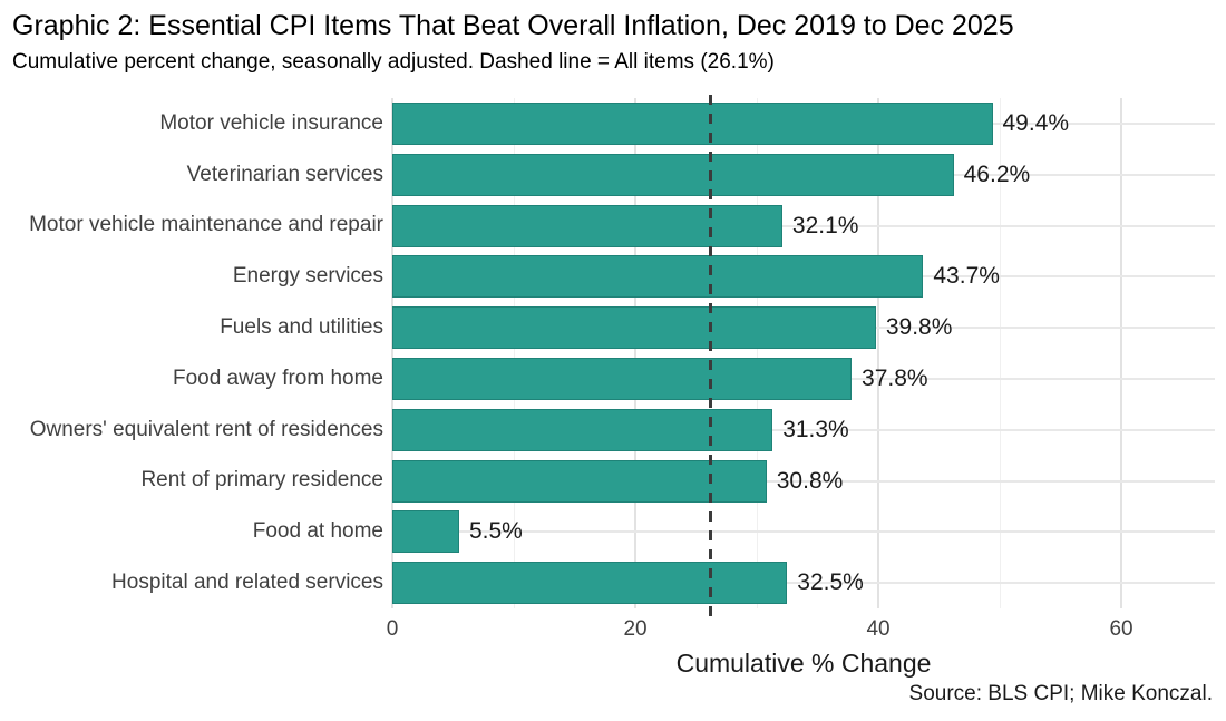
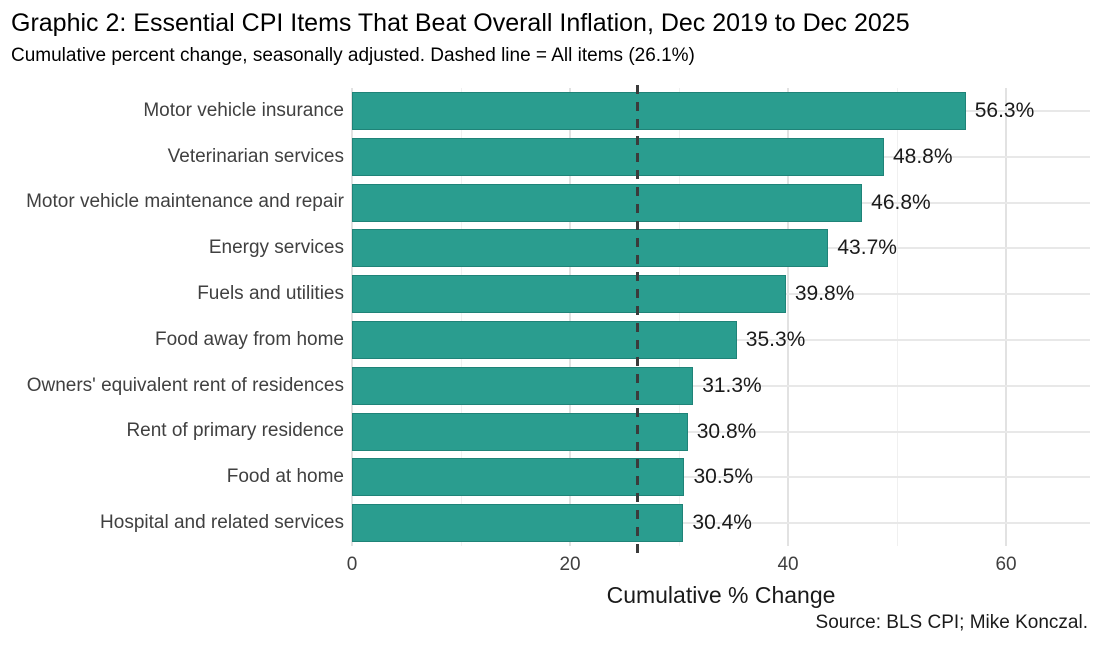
Motor vehicle insurance: 49.4% -> 56.3%
Veterinarian services: 46.2% -> 48.8%
Motor vehicle maintenance and repair: 32.1% -> 46.8%
Food away from home: 37.8% -> 35.3%
Food at home: 5.5% -> 30.5%
Hospital and related services: 32.5% -> 30.4%
